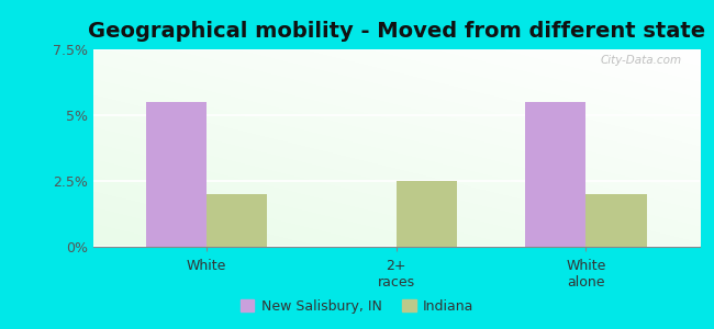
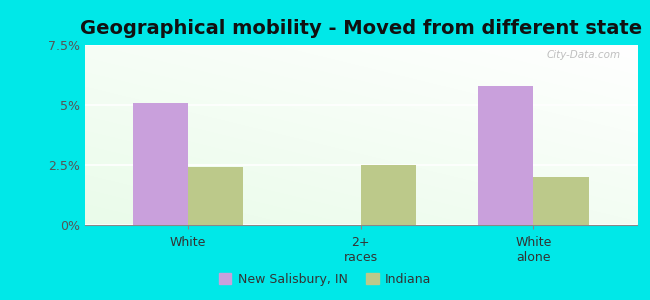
New Salisbury, IN/White: 5.5% -> 5.1%
Indiana/White: 2.0% -> 2.4%
New Salisbury, IN/White alone: 5.5% -> 5.8%
